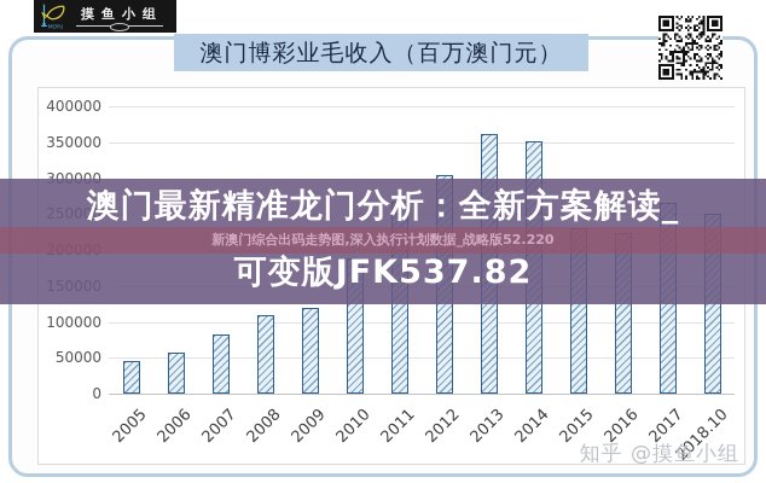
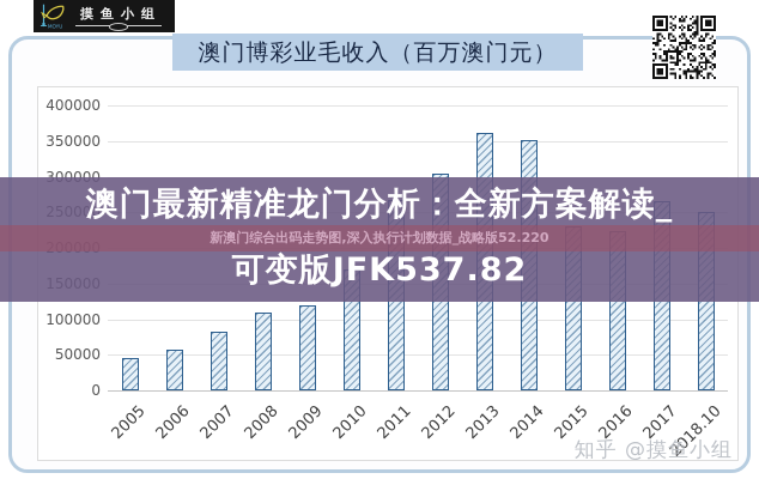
2010: 190000 -> 170000
